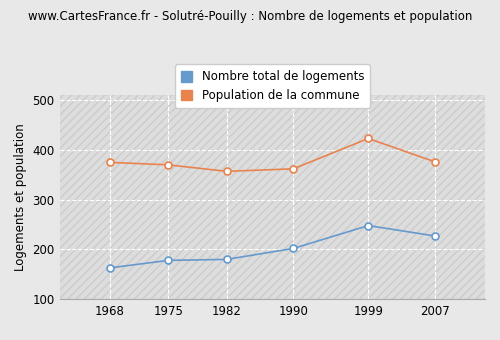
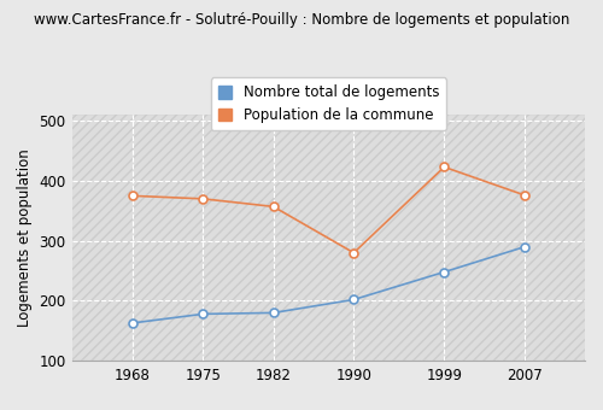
Population de la commune/1990: 362 -> 280
Nombre total de logements/2007: 227 -> 290
